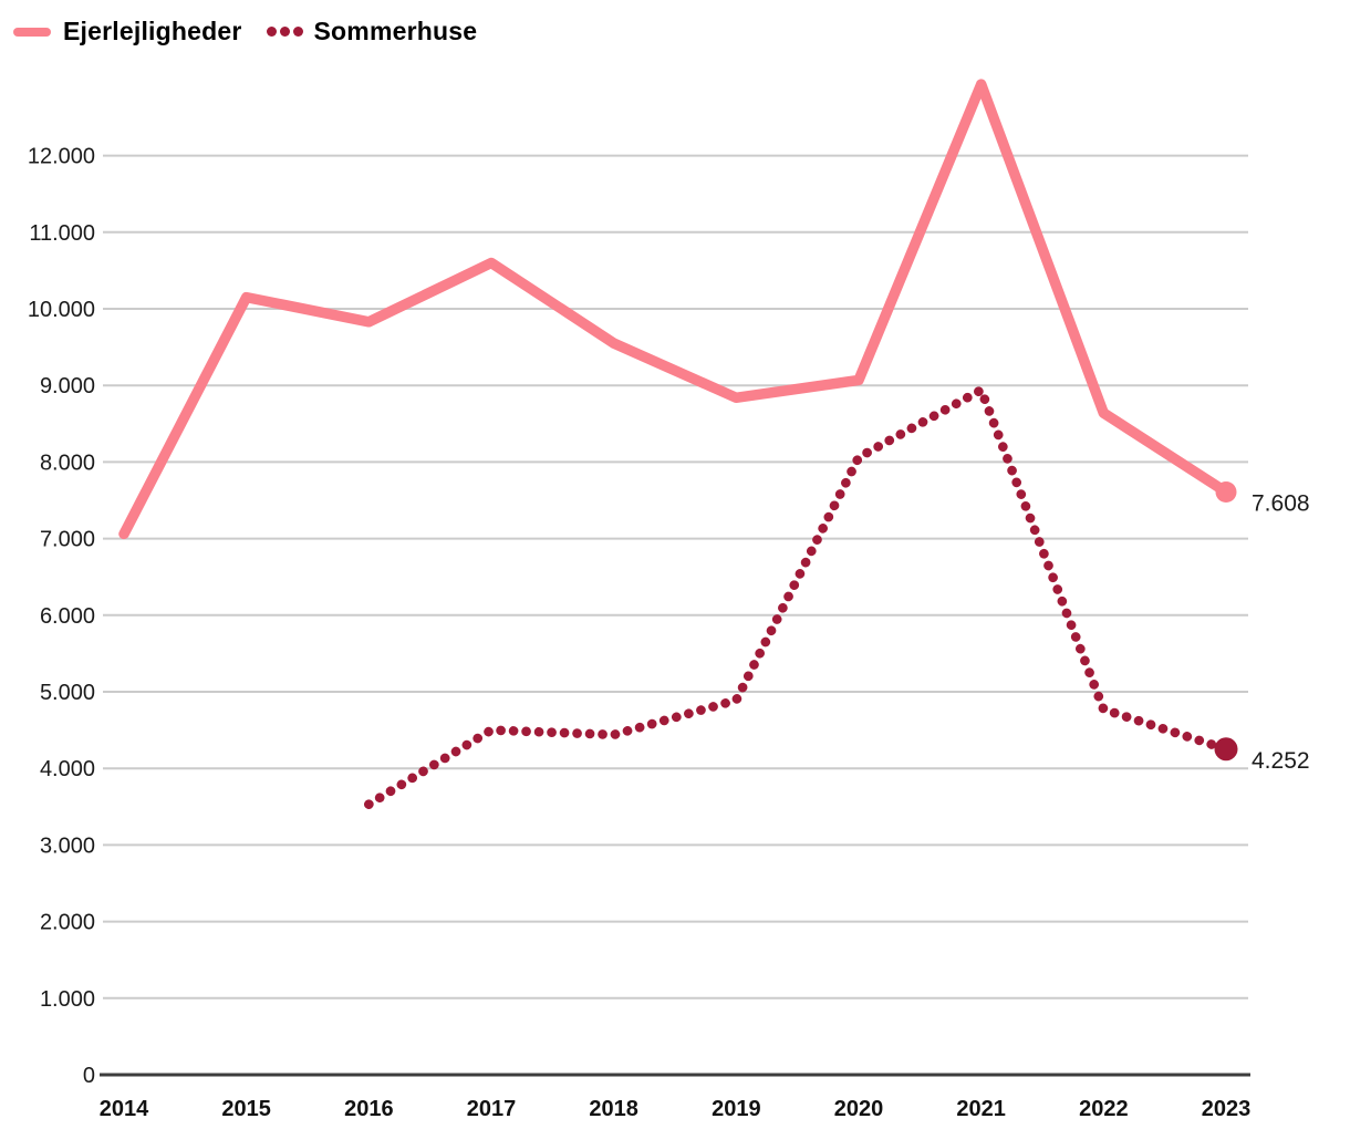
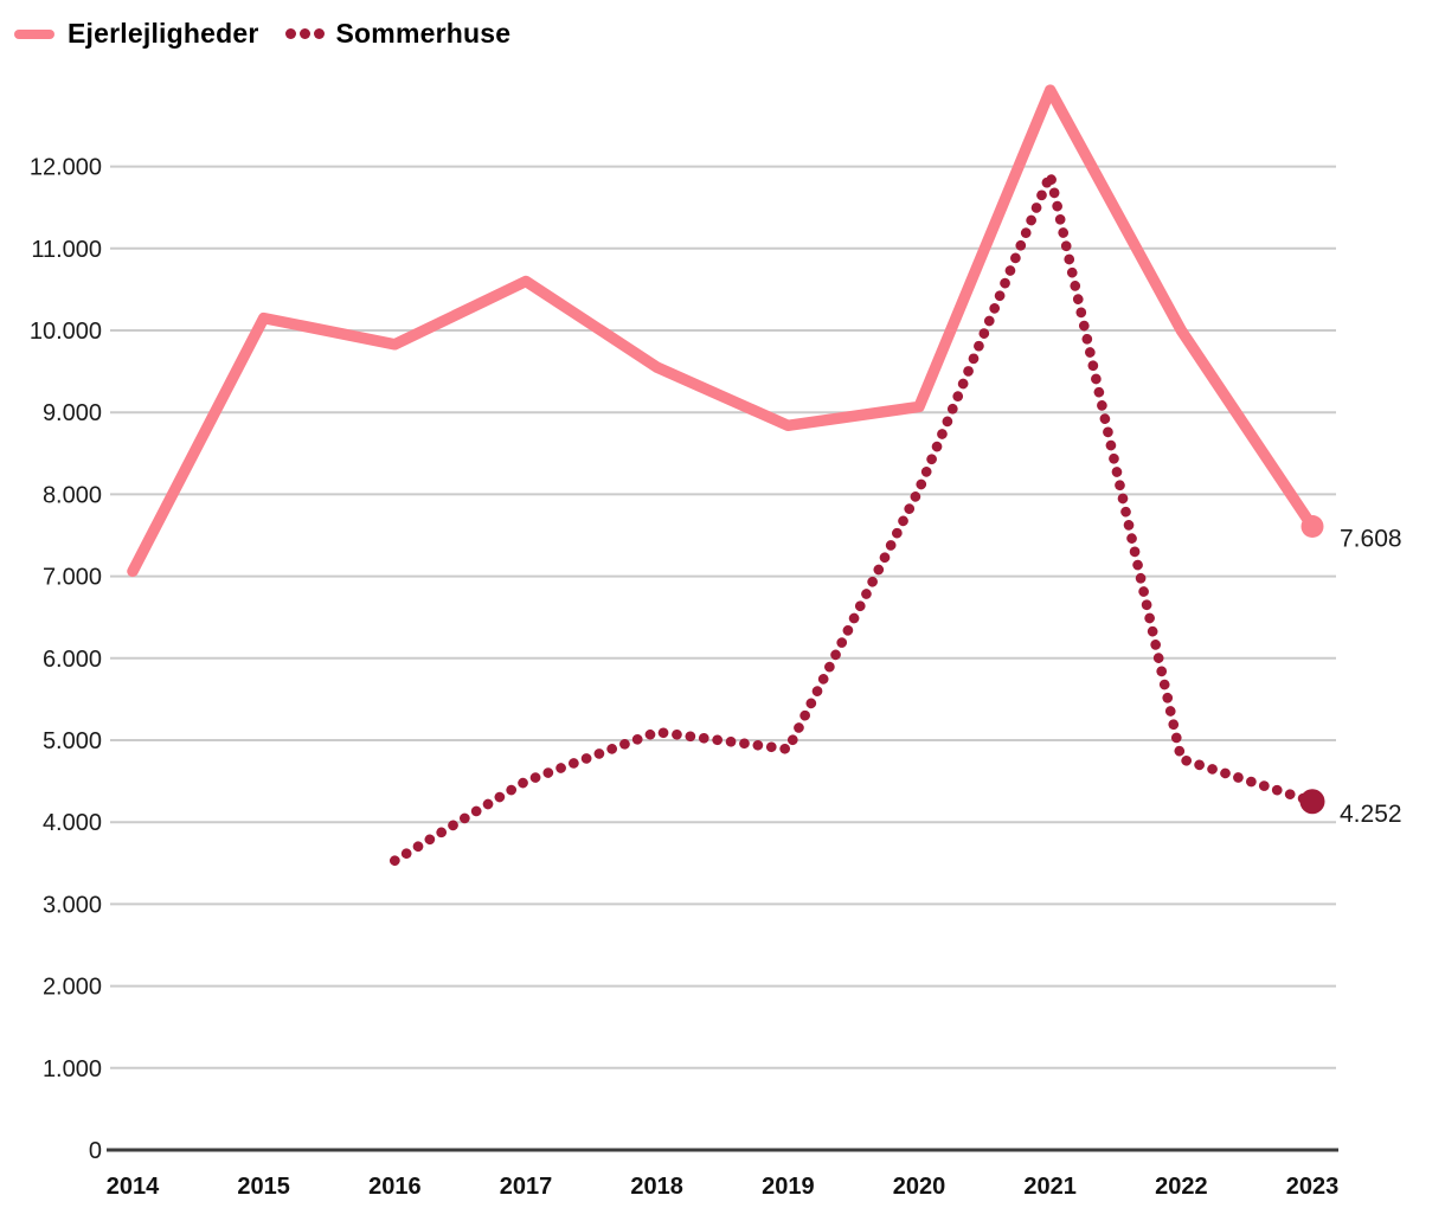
Sommerhuse/2018: 4400 -> 5100
Sommerhuse/2021: 8900 -> 11900
Ejerlejligheder/2022: 8600 -> 10000
